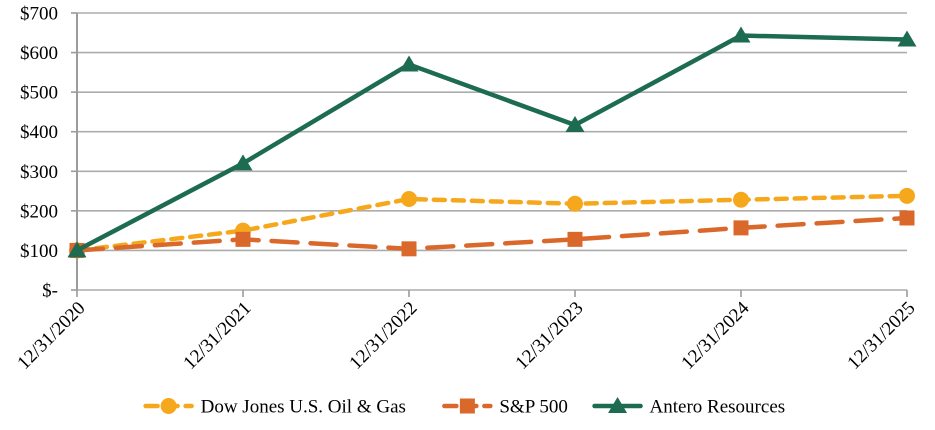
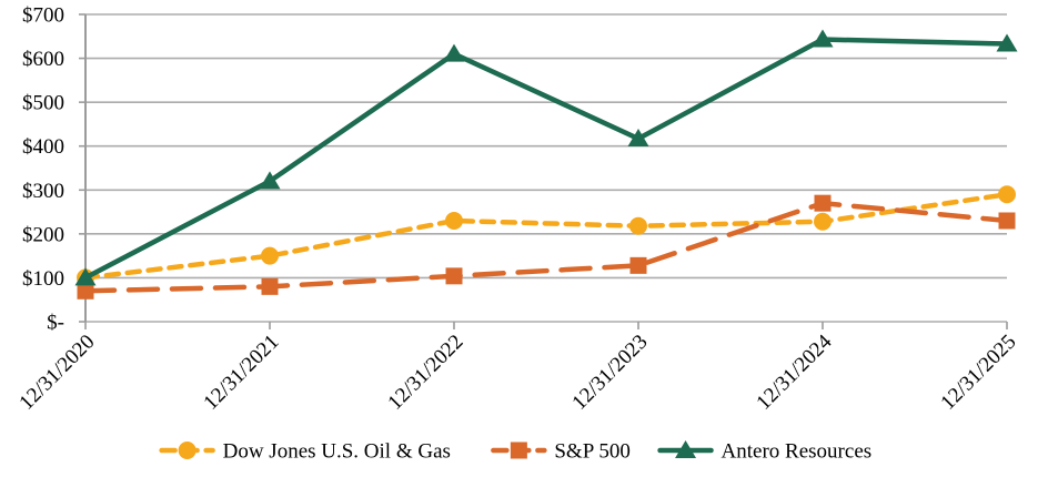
S&P 500/12/31/2020: $100 -> $70
S&P 500/12/31/2021: $130 -> $80
Antero Resources/12/31/2022: $570 -> $610
S&P 500/12/31/2024: $160 -> $270
Dow Jones U.S. Oil & Gas/12/31/2025: $240 -> $290
S&P 500/12/31/2025: $180 -> $230
